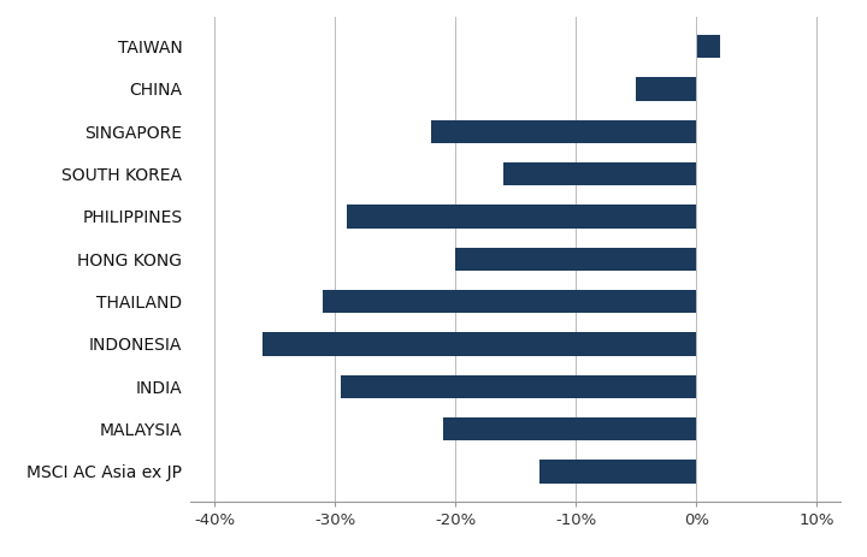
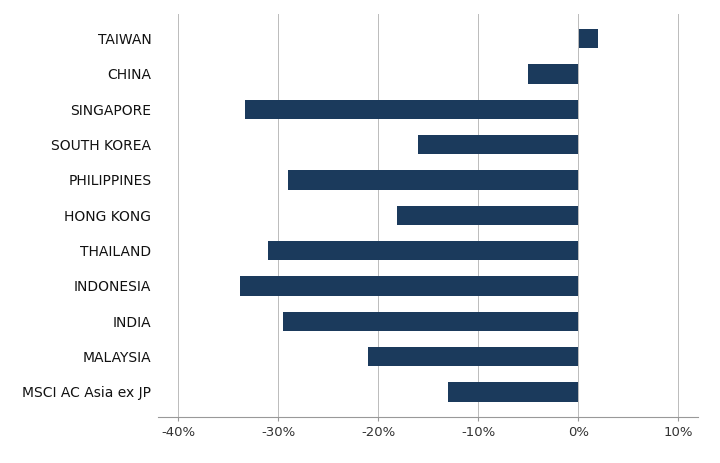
SINGAPORE: -22.0% -> -33.3%
HONG KONG: -20.0% -> -18.1%
INDONESIA: -36.0% -> -33.8%
